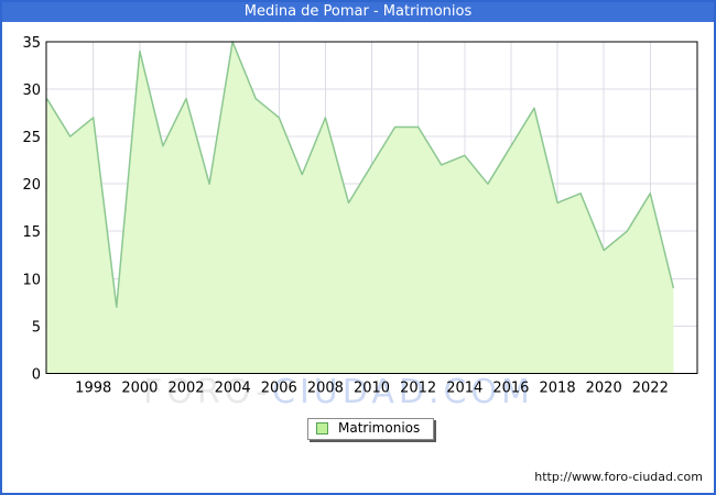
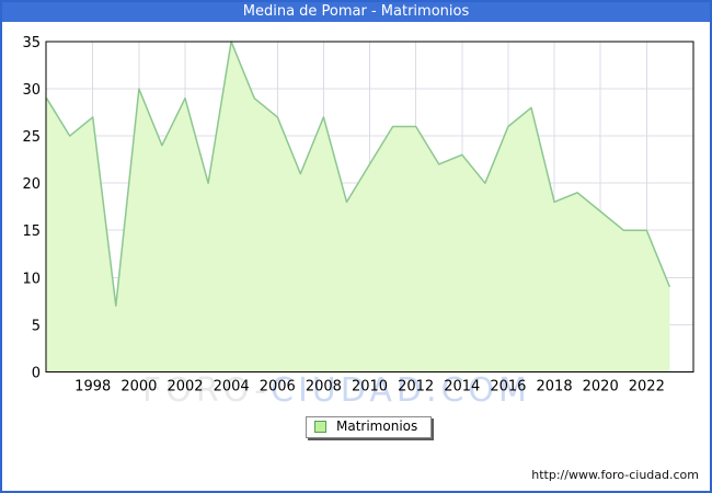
2000: 34 -> 30
2016: 24 -> 26
2020: 13 -> 17
2022: 19 -> 15
